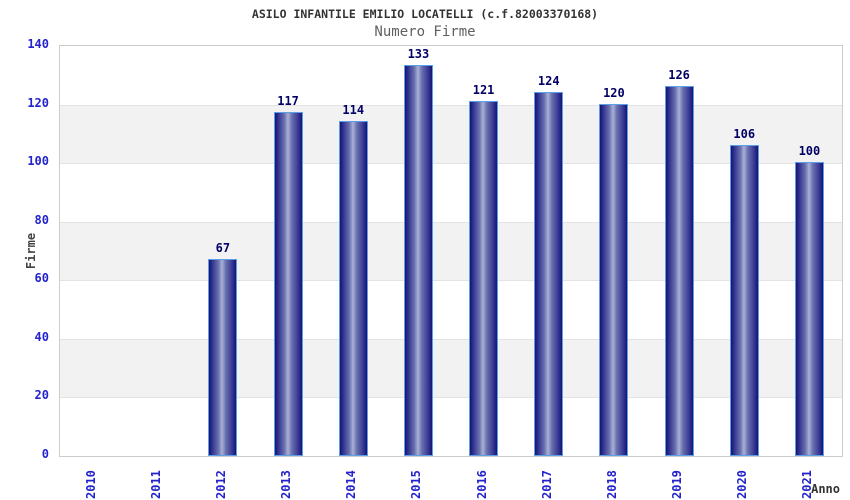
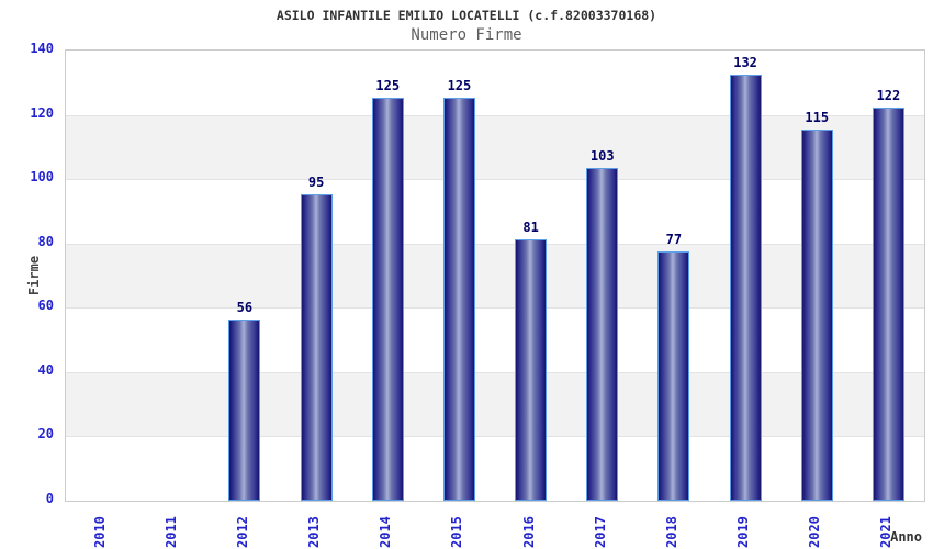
2012: 67 -> 56
2013: 117 -> 95
2014: 114 -> 125
2015: 133 -> 125
2016: 121 -> 81
2017: 124 -> 103
2018: 120 -> 77
2019: 126 -> 132
2020: 106 -> 115
2021: 100 -> 122
